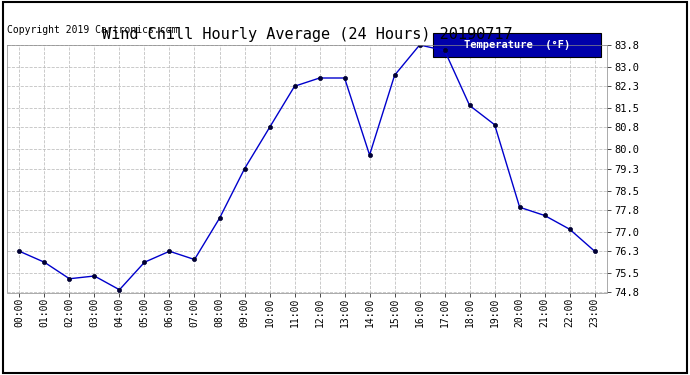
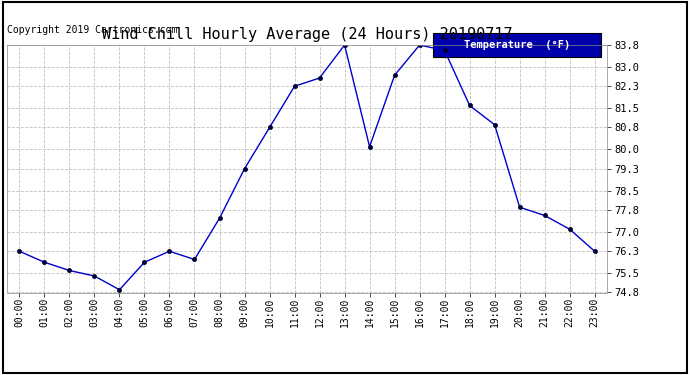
02:00: 75.3 -> 75.6
13:00: 82.6 -> 83.8
14:00: 79.8 -> 80.1
